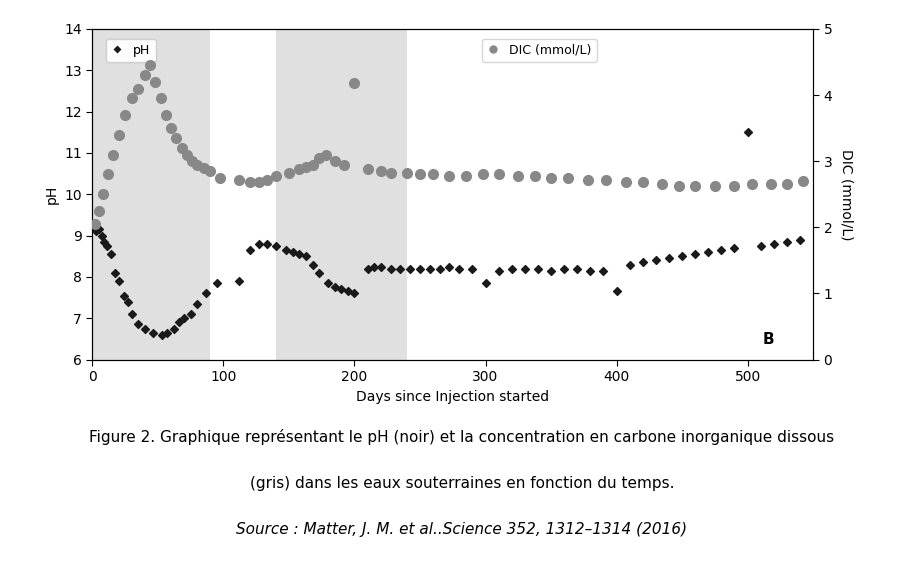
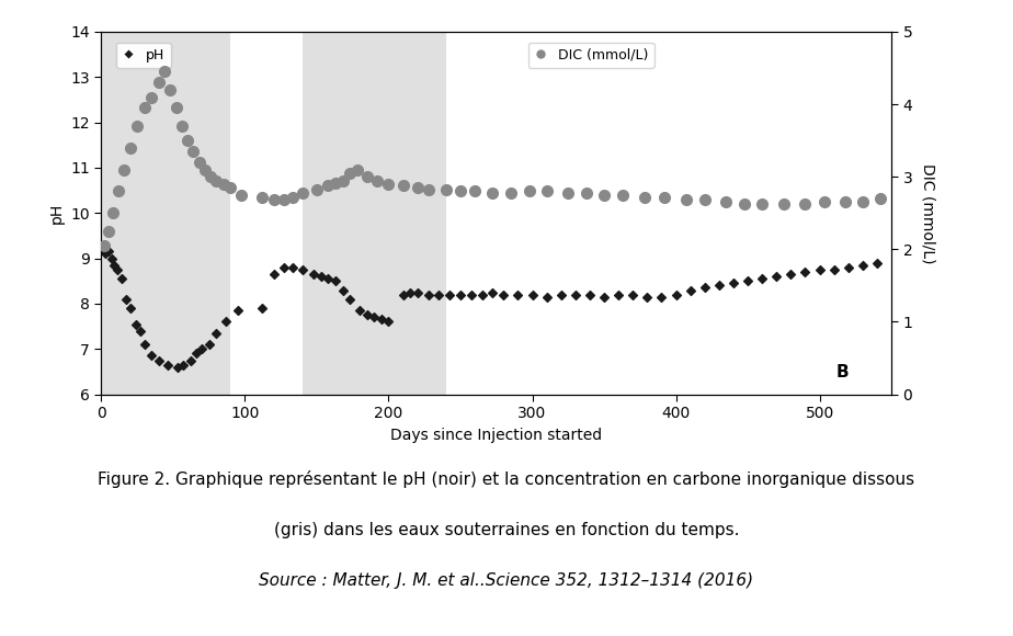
DIC (mmol/L)/200: 4.18 -> 2.90
pH/300: 7.85 -> 8.20
pH/400: 7.65 -> 8.20
pH/500: 11.50 -> 8.75
